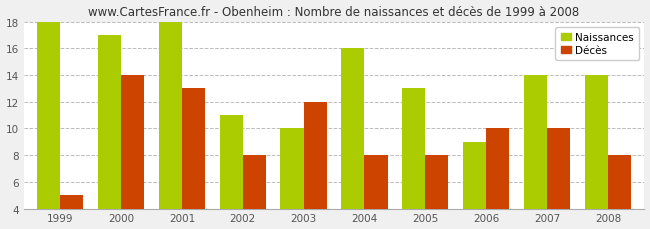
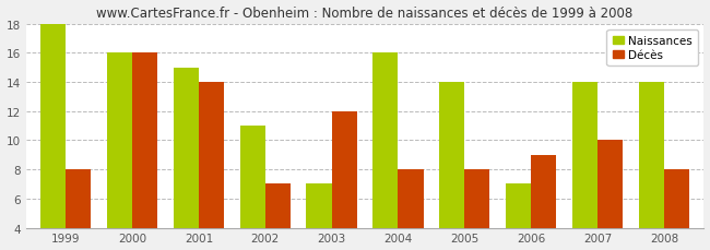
Décès/1999: 5 -> 8
Naissances/2000: 17 -> 16
Décès/2000: 14 -> 16
Naissances/2001: 18 -> 15
Décès/2001: 13 -> 14
Décès/2002: 8 -> 7
Naissances/2003: 10 -> 7
Naissances/2005: 13 -> 14
Naissances/2006: 9 -> 7
Décès/2006: 10 -> 9
